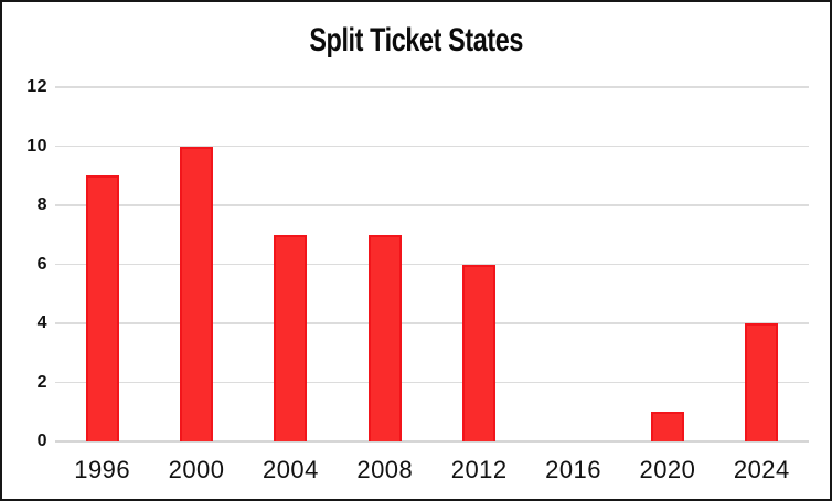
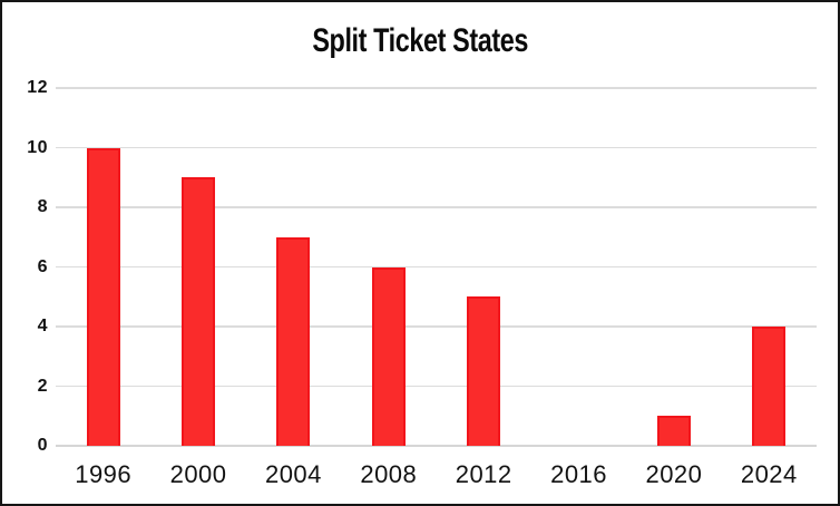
1996: 9 -> 10
2000: 10 -> 9
2008: 7 -> 6
2012: 6 -> 5
